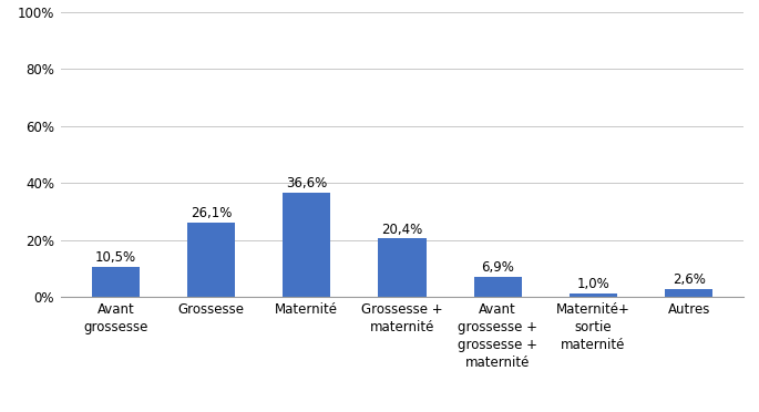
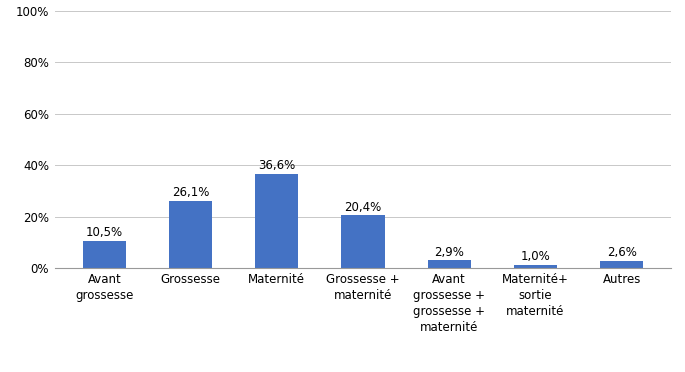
Avant grossesse + grossesse + maternité: 6,9% -> 2,9%
